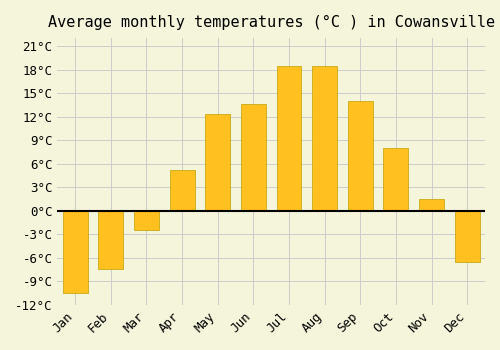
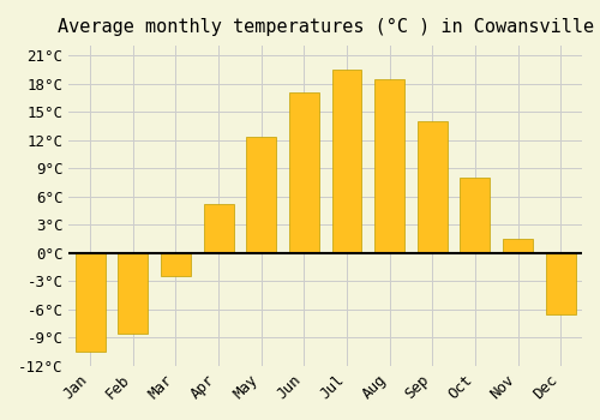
Feb: -7.4°C -> -8.5°C
Jun: 13.6°C -> 17.0°C
Jul: 18.4°C -> 19.5°C
